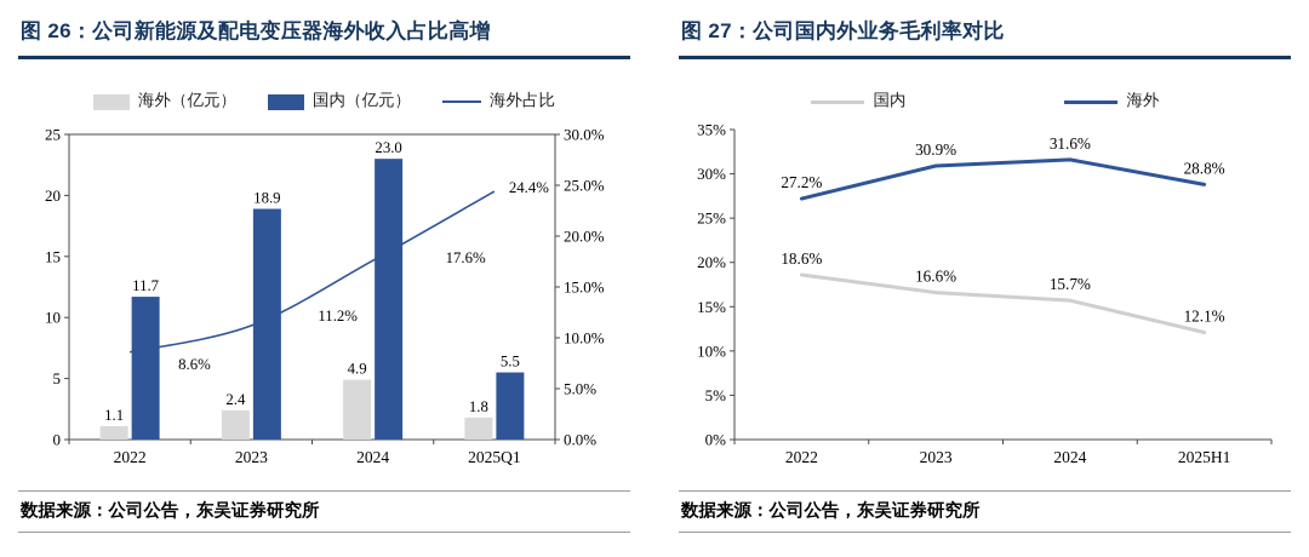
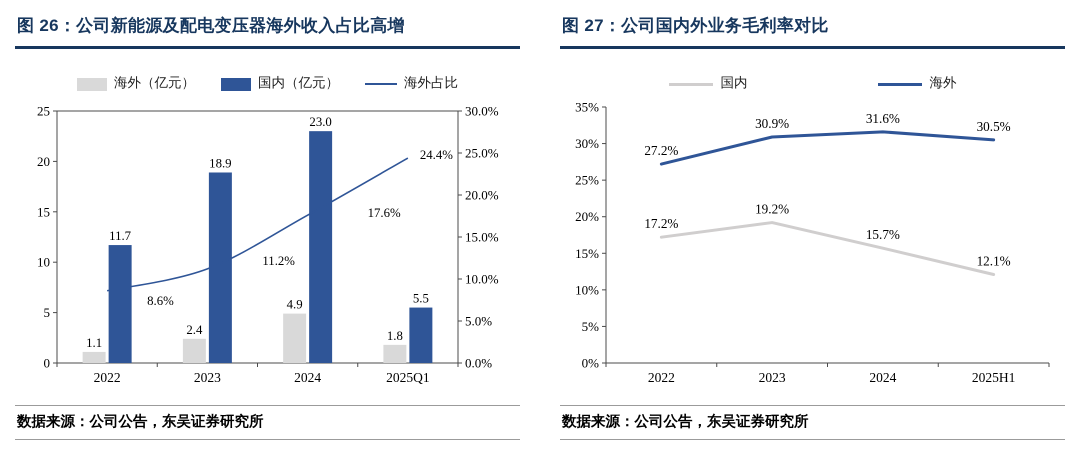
图 27：公司国内外业务毛利率对比/国内/2022: 18.6% -> 17.2%
图 27：公司国内外业务毛利率对比/国内/2023: 16.6% -> 19.2%
图 27：公司国内外业务毛利率对比/海外/2025H1: 28.8% -> 30.5%
